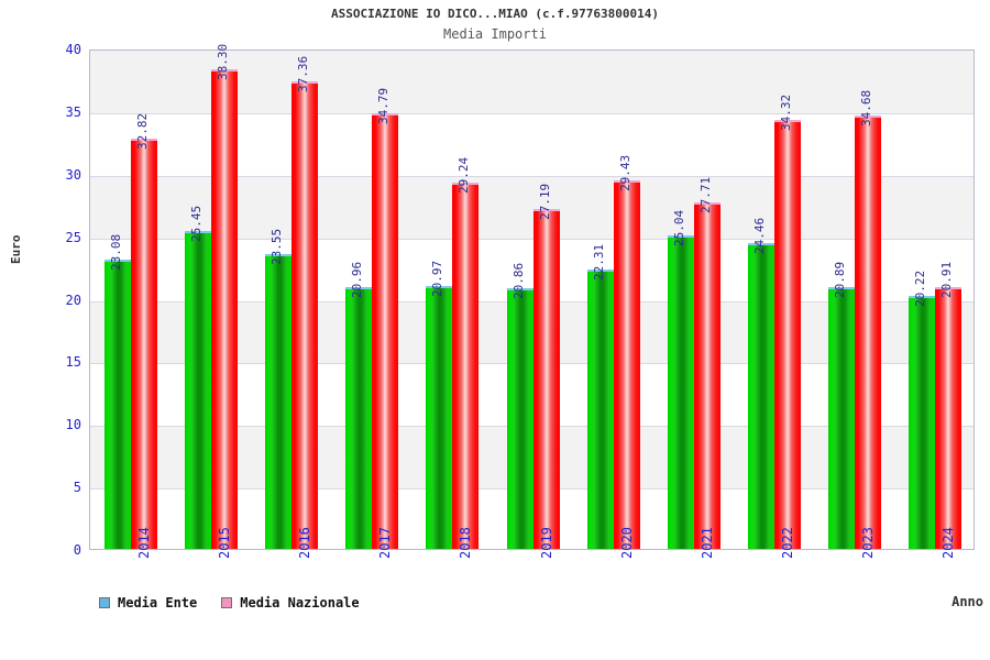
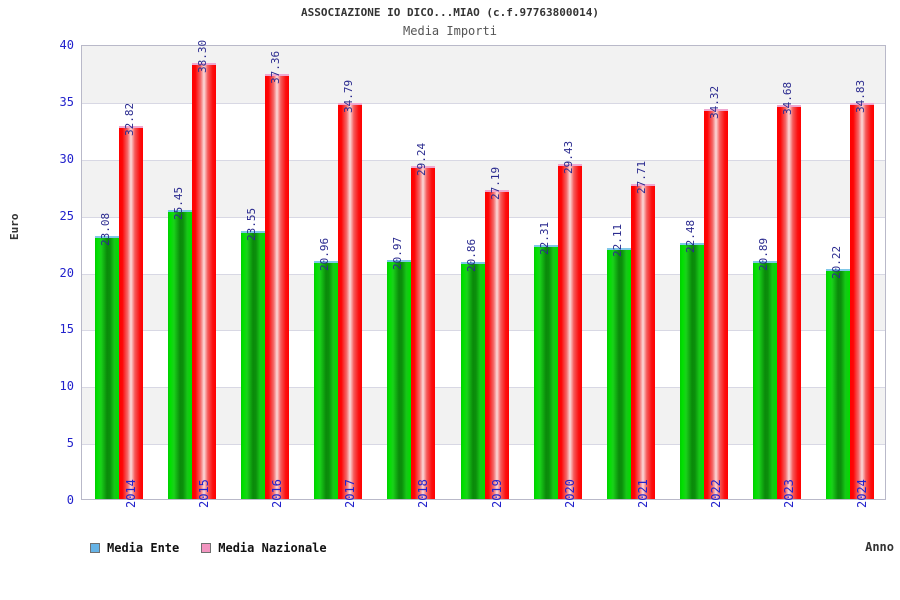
Media Ente/2021: 25.04 -> 22.11
Media Ente/2022: 24.46 -> 22.48
Media Nazionale/2024: 20.91 -> 34.83
